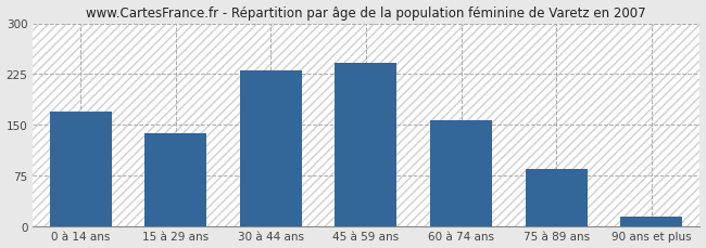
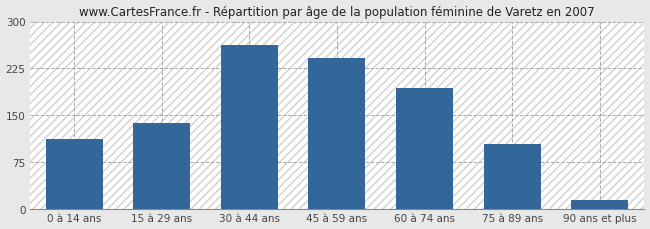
0 à 14 ans: 170 -> 112
30 à 44 ans: 230 -> 262
60 à 74 ans: 157 -> 194
75 à 89 ans: 84 -> 104
